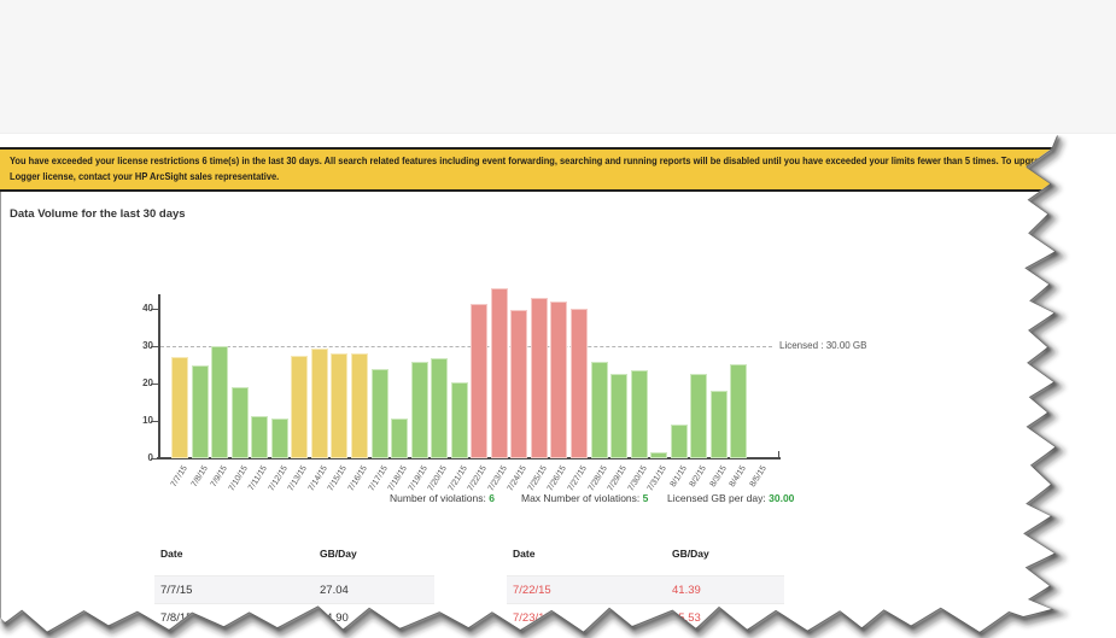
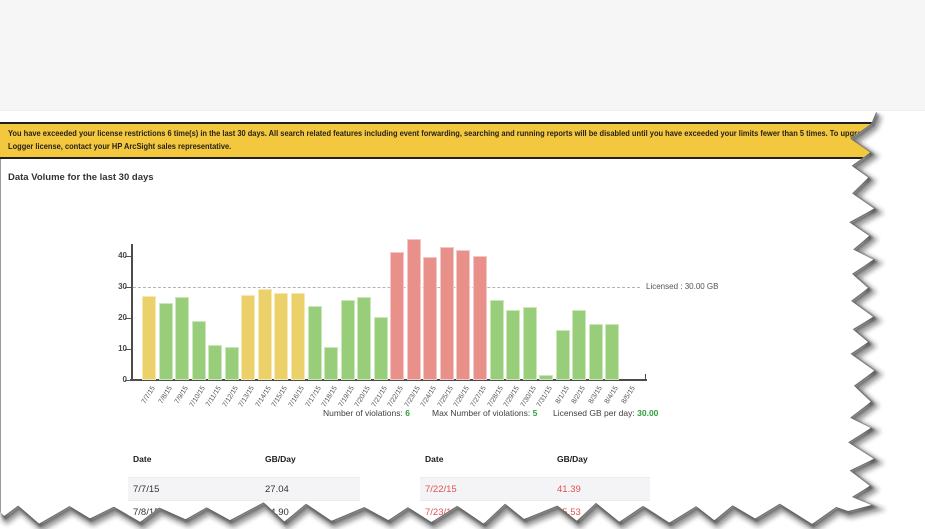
7/9/15: 30 -> 27
8/1/15: 9 -> 16
8/4/15: 25 -> 18
